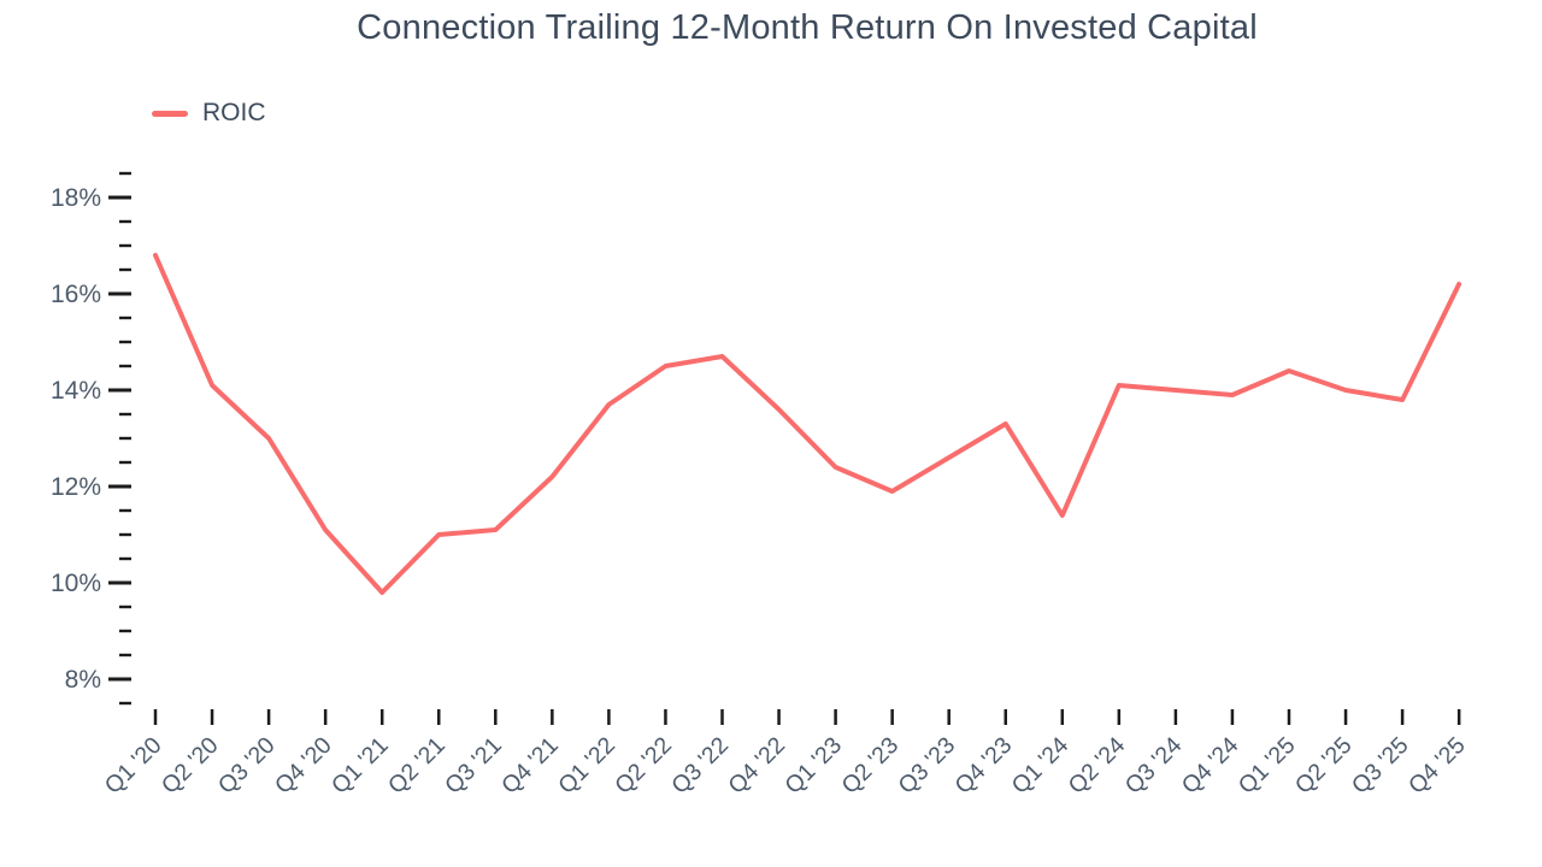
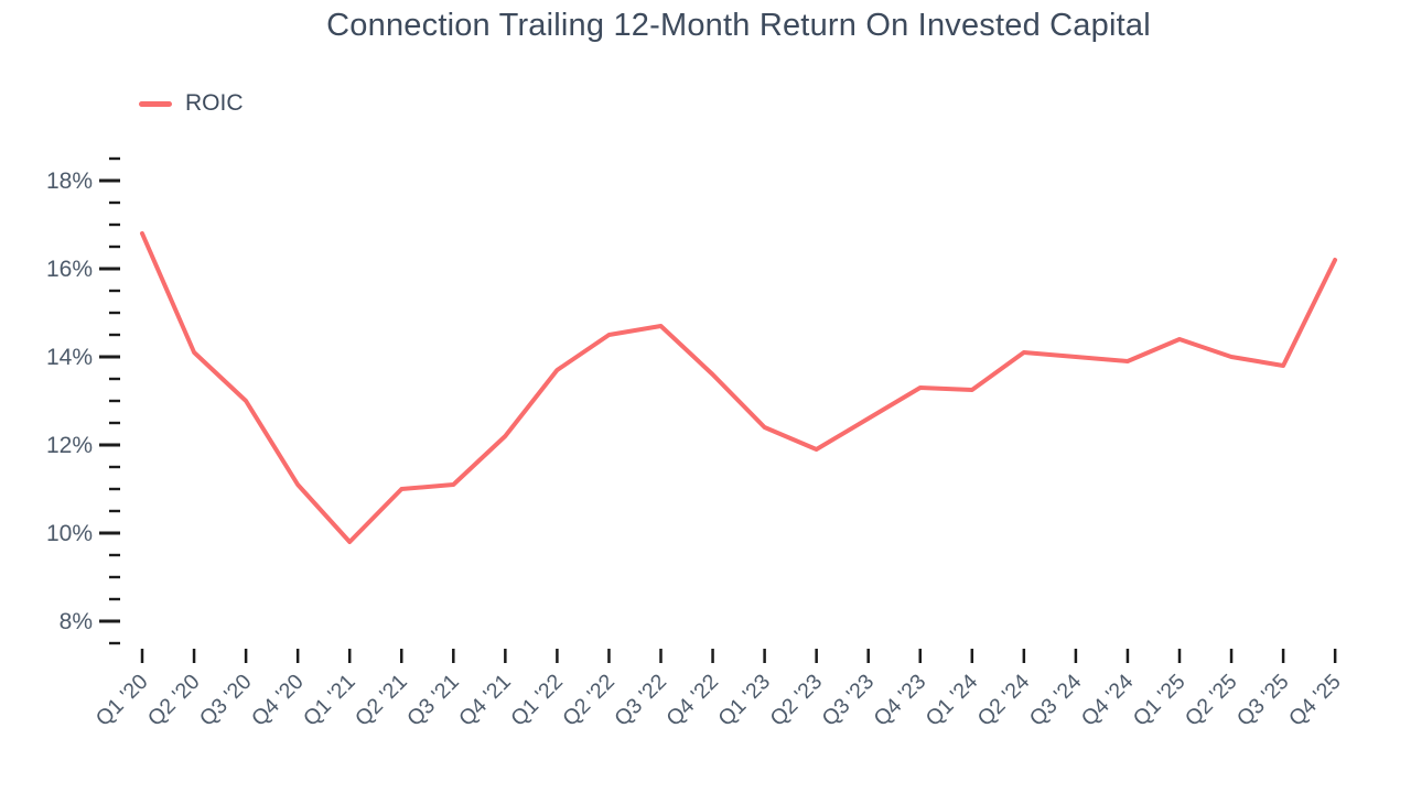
Q1 '24: 11.4% -> 13.2%
